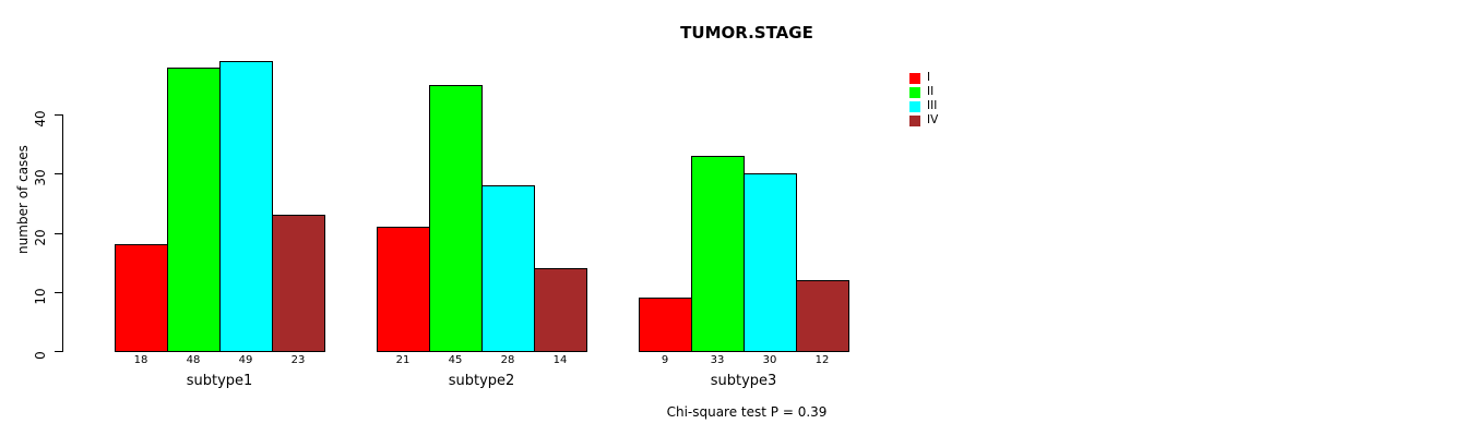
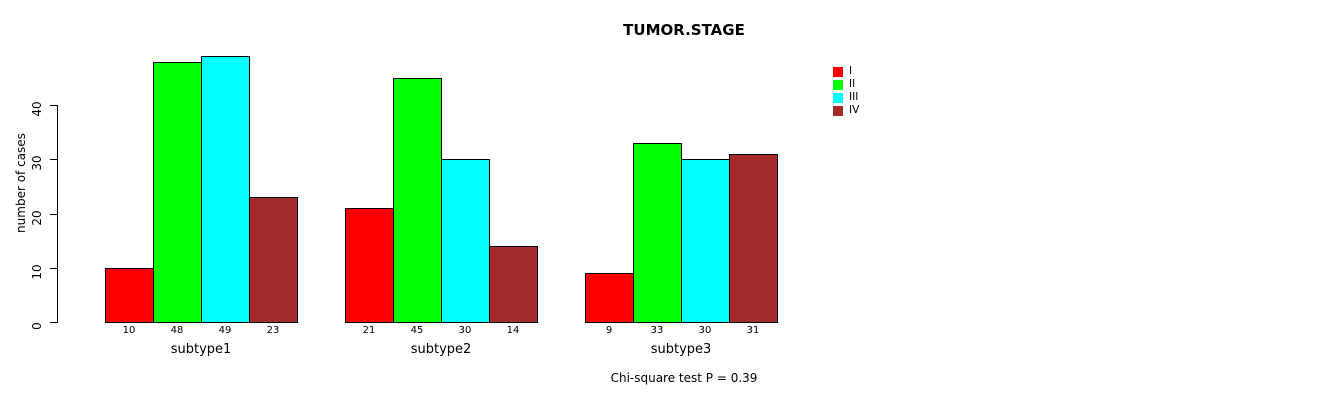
I/subtype1: 18 -> 10
III/subtype2: 28 -> 30
IV/subtype3: 12 -> 31
